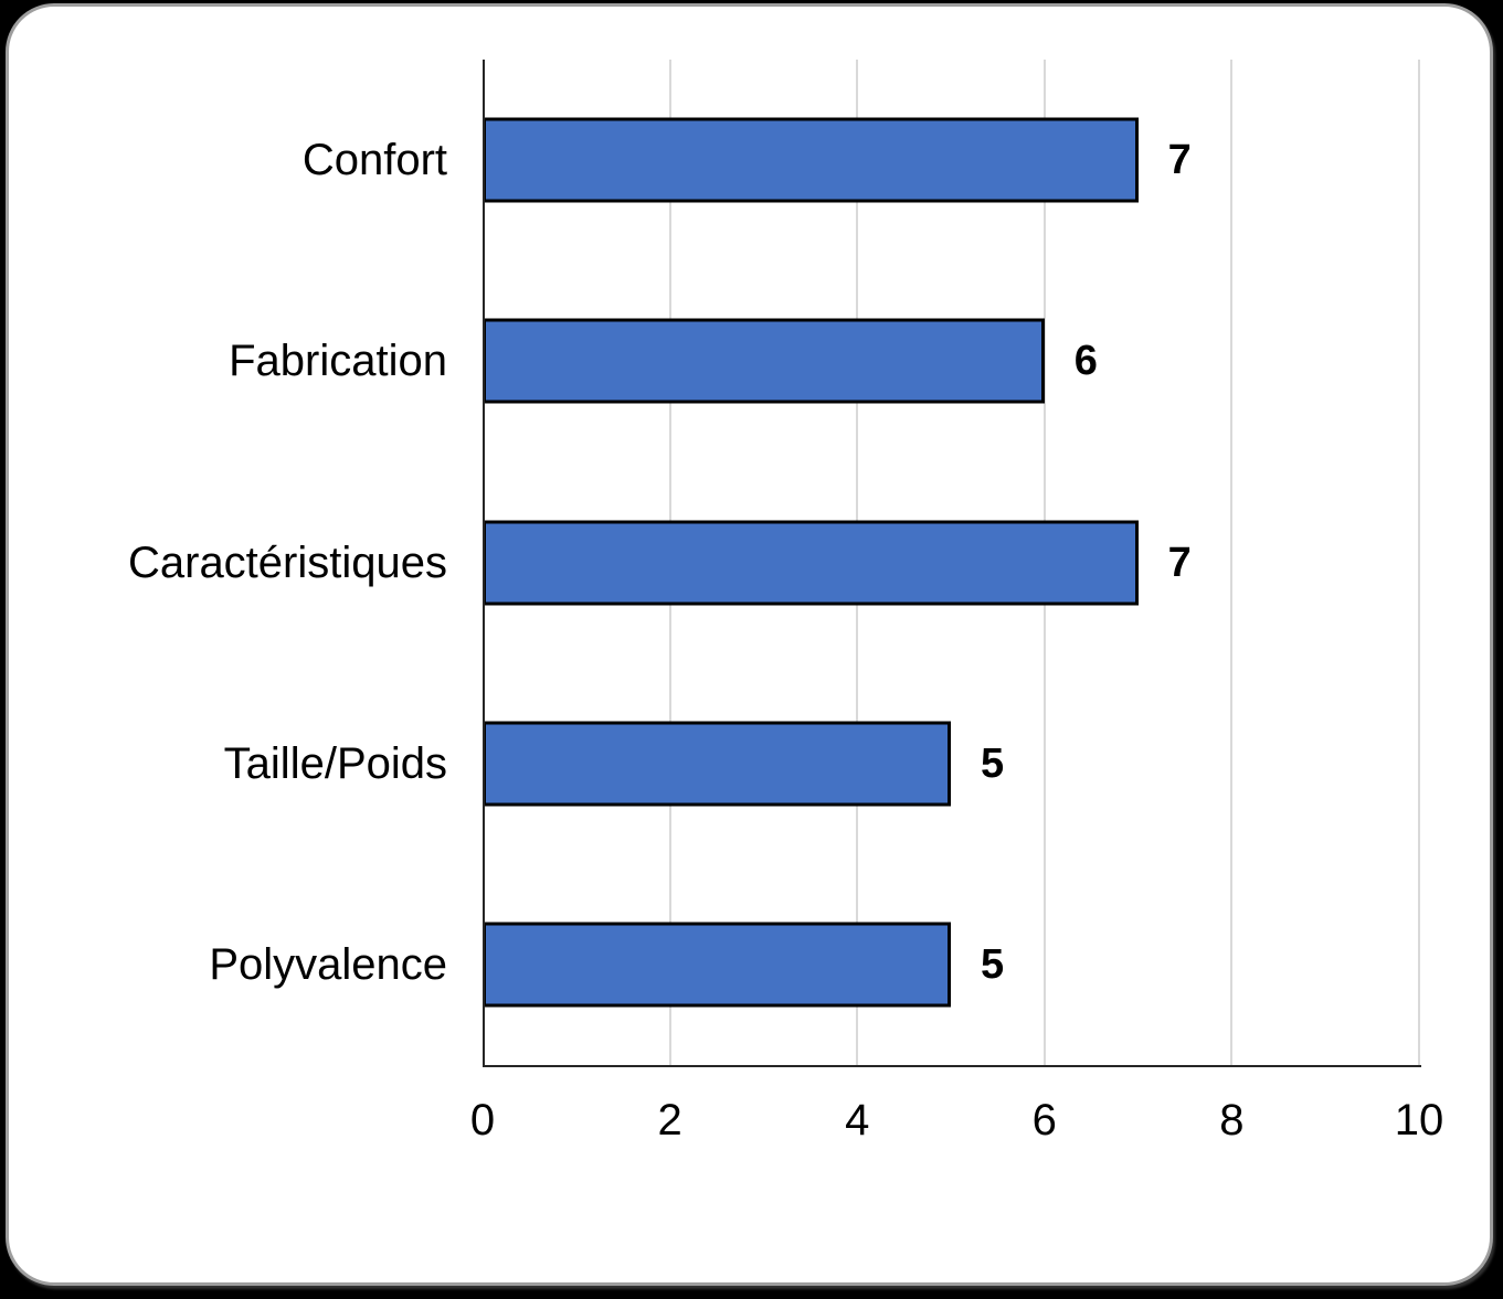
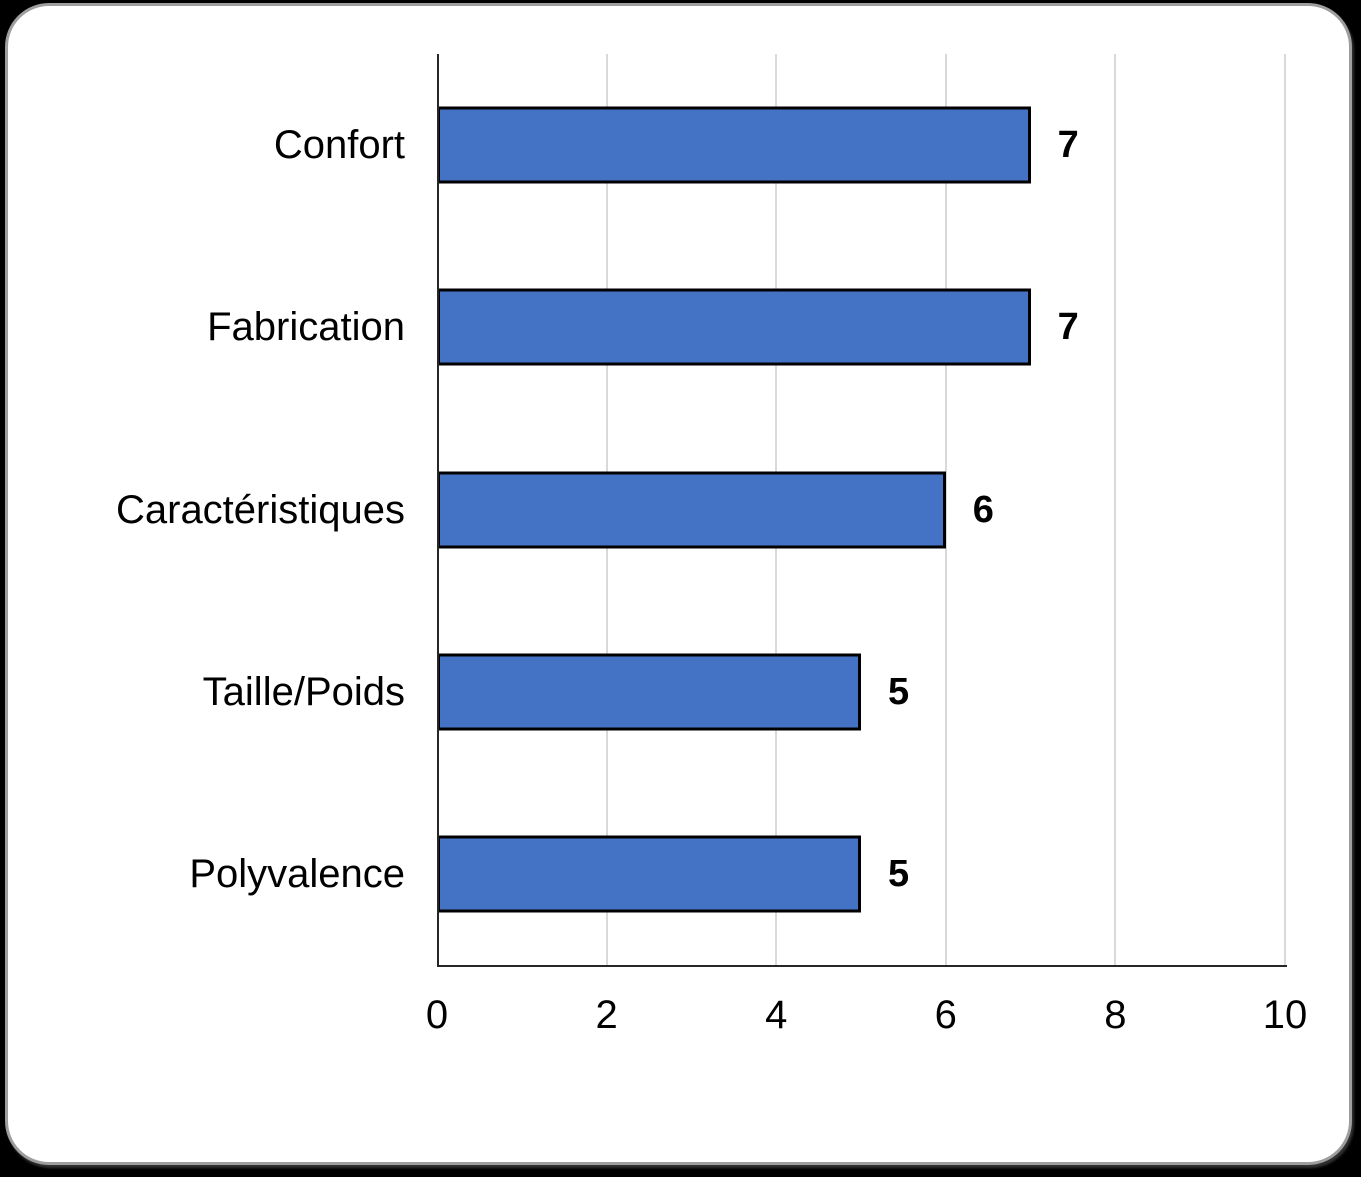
Fabrication: 6 -> 7
Caractéristiques: 7 -> 6
